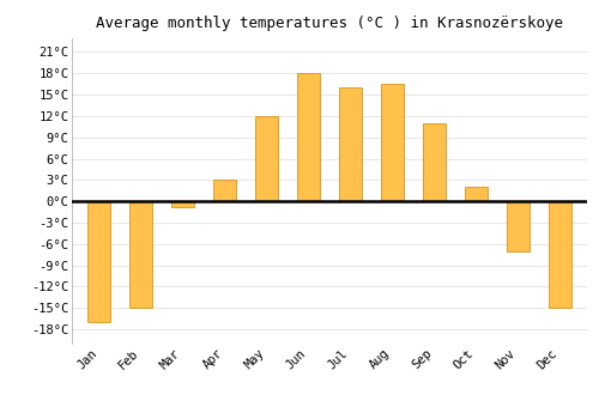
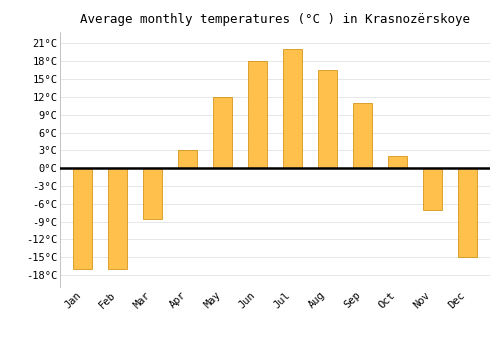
Feb: -15.0°C -> -17.0°C
Mar: -0.8°C -> -8.5°C
Jul: 16.0°C -> 20.0°C
